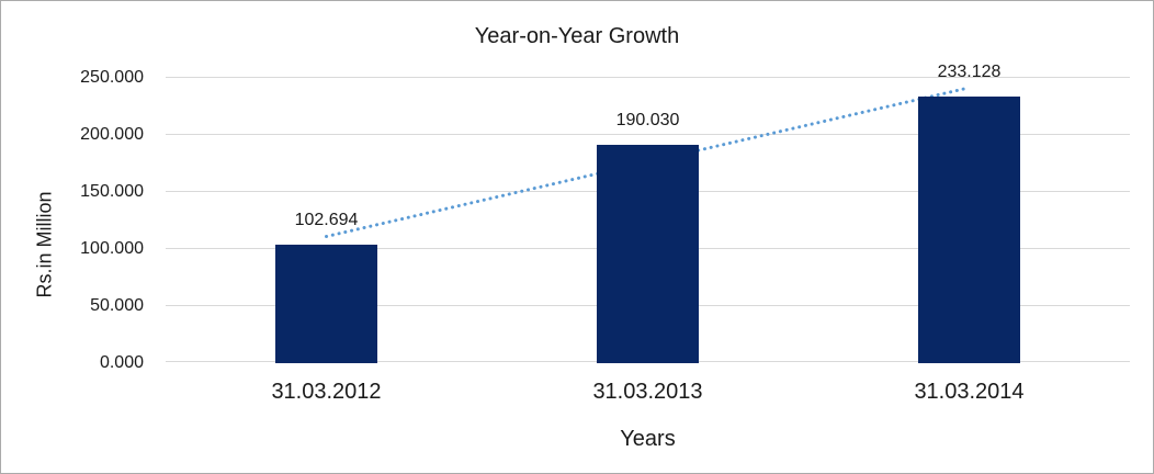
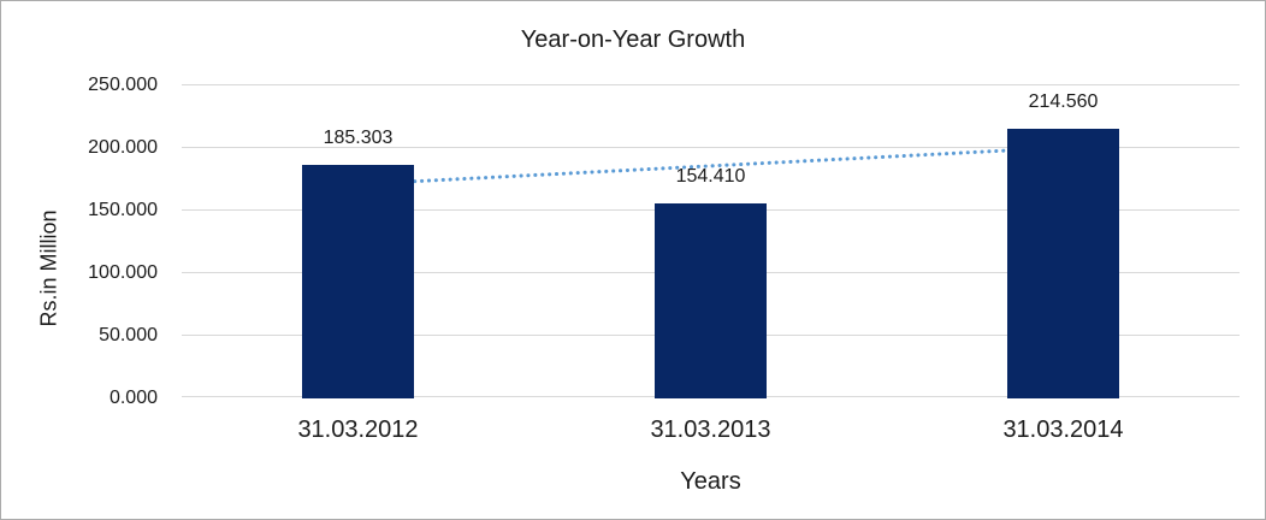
31.03.2012: 102.694 -> 185.303
31.03.2013: 190.030 -> 154.410
31.03.2014: 233.128 -> 214.560
